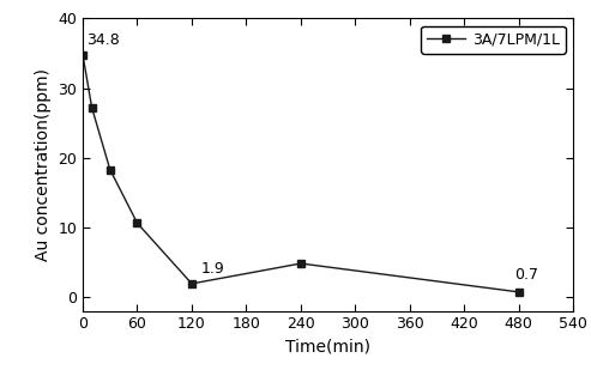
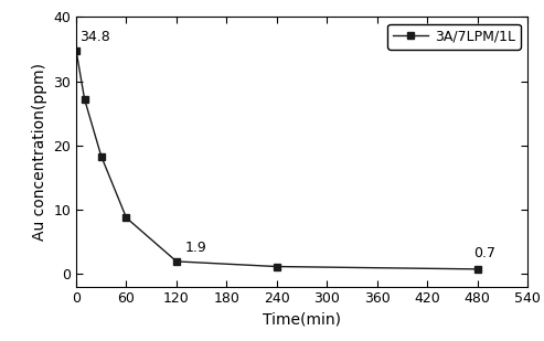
60: 10.6 -> 8.7
240: 4.8 -> 1.1
